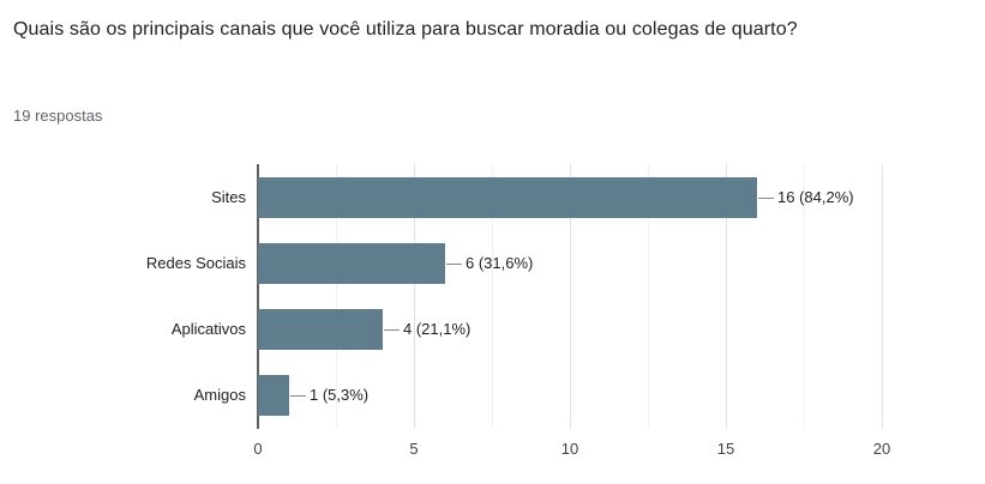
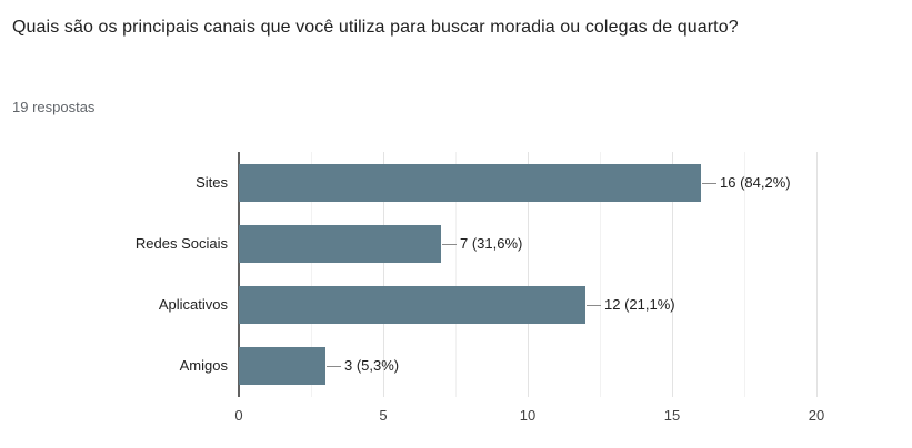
Redes Sociais: 6 -> 7
Aplicativos: 4 -> 12
Amigos: 1 -> 3
